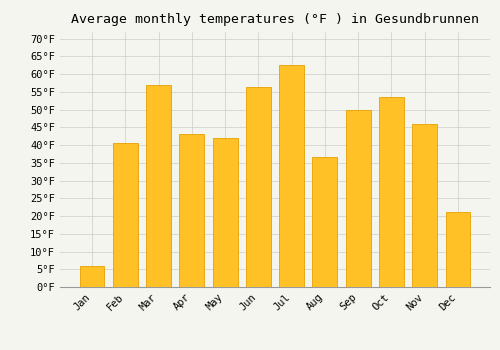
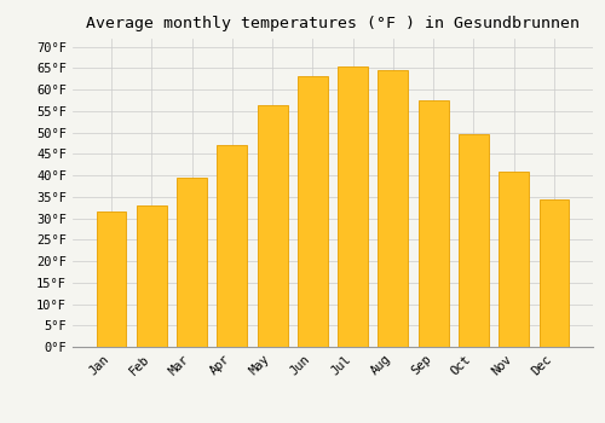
Jan: 6.0°F -> 31.5°F
Feb: 40.5°F -> 33.0°F
Mar: 57.0°F -> 39.5°F
Apr: 43.0°F -> 47.0°F
May: 42.0°F -> 56.5°F
Jun: 56.5°F -> 63.0°F
Jul: 62.5°F -> 65.5°F
Aug: 36.5°F -> 64.5°F
Sep: 50.0°F -> 57.5°F
Oct: 53.5°F -> 49.5°F
Nov: 46.0°F -> 41.0°F
Dec: 21.0°F -> 34.5°F
